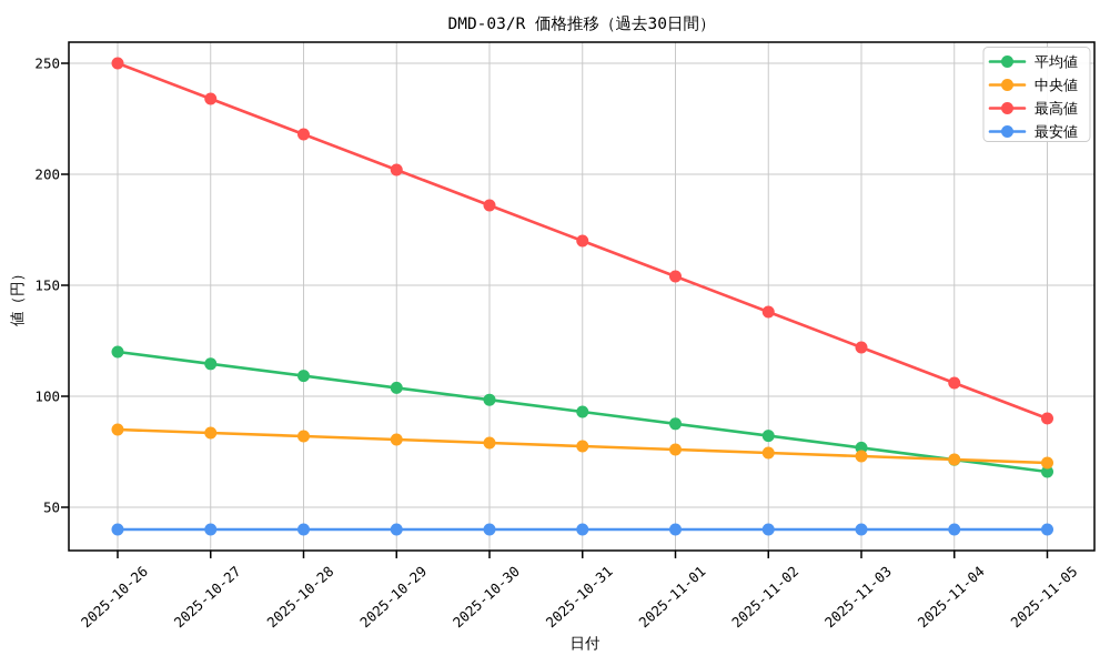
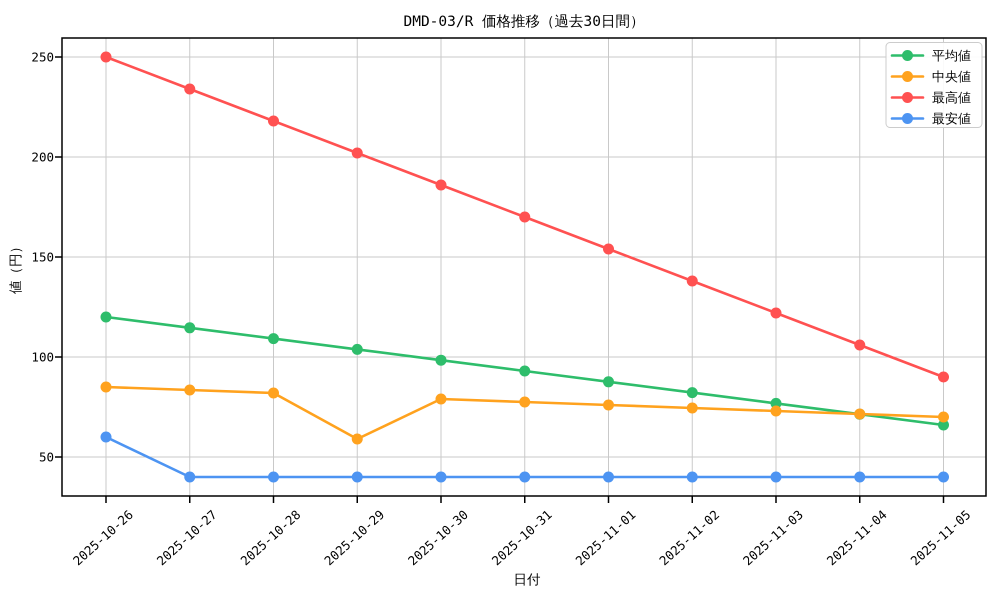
最安値/2025-10-26: 40 -> 60
中央値/2025-10-29: 80 -> 59
